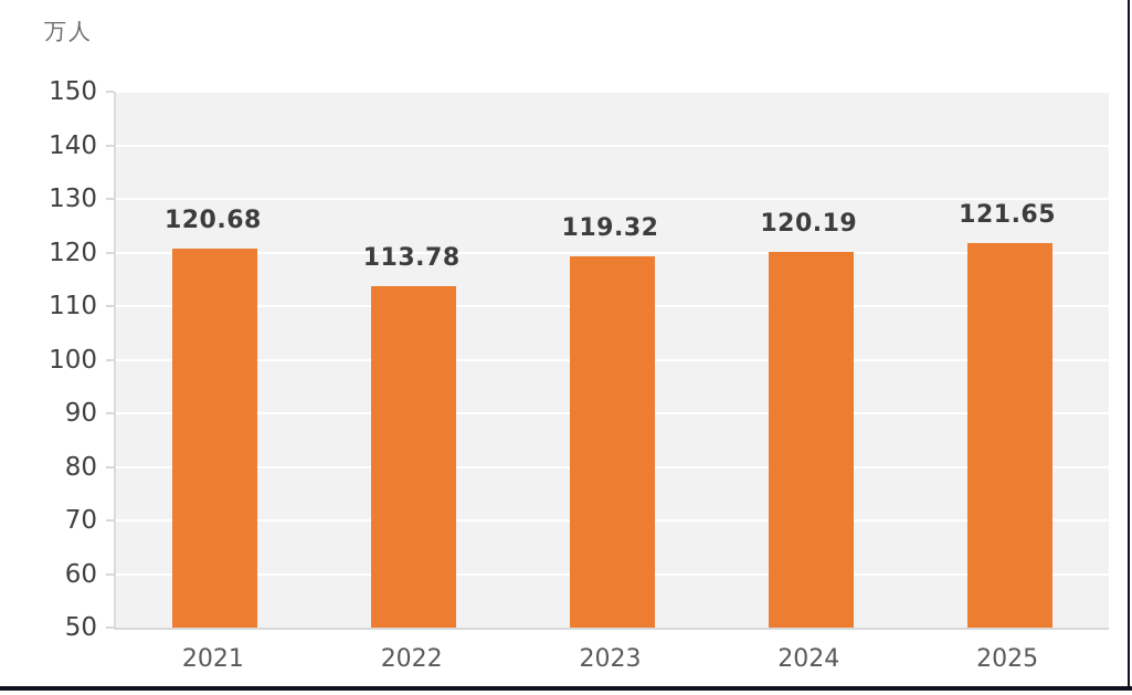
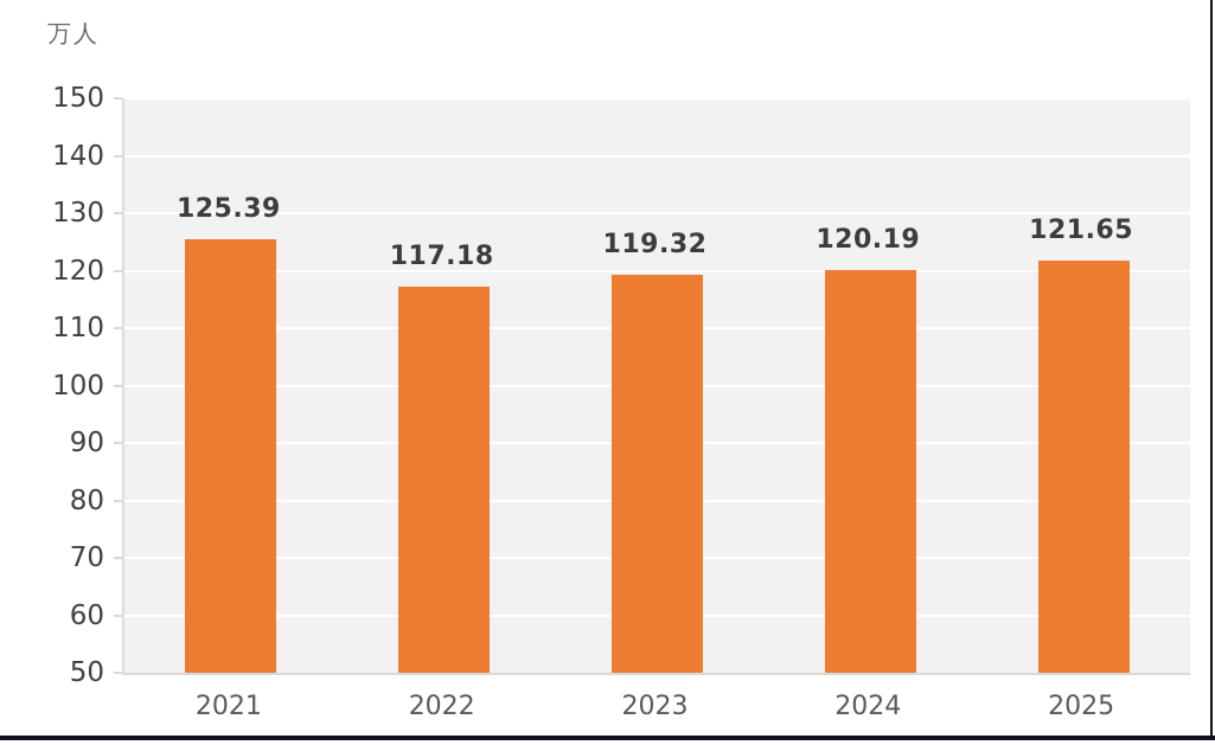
2021: 120.68 -> 125.39
2022: 113.78 -> 117.18
